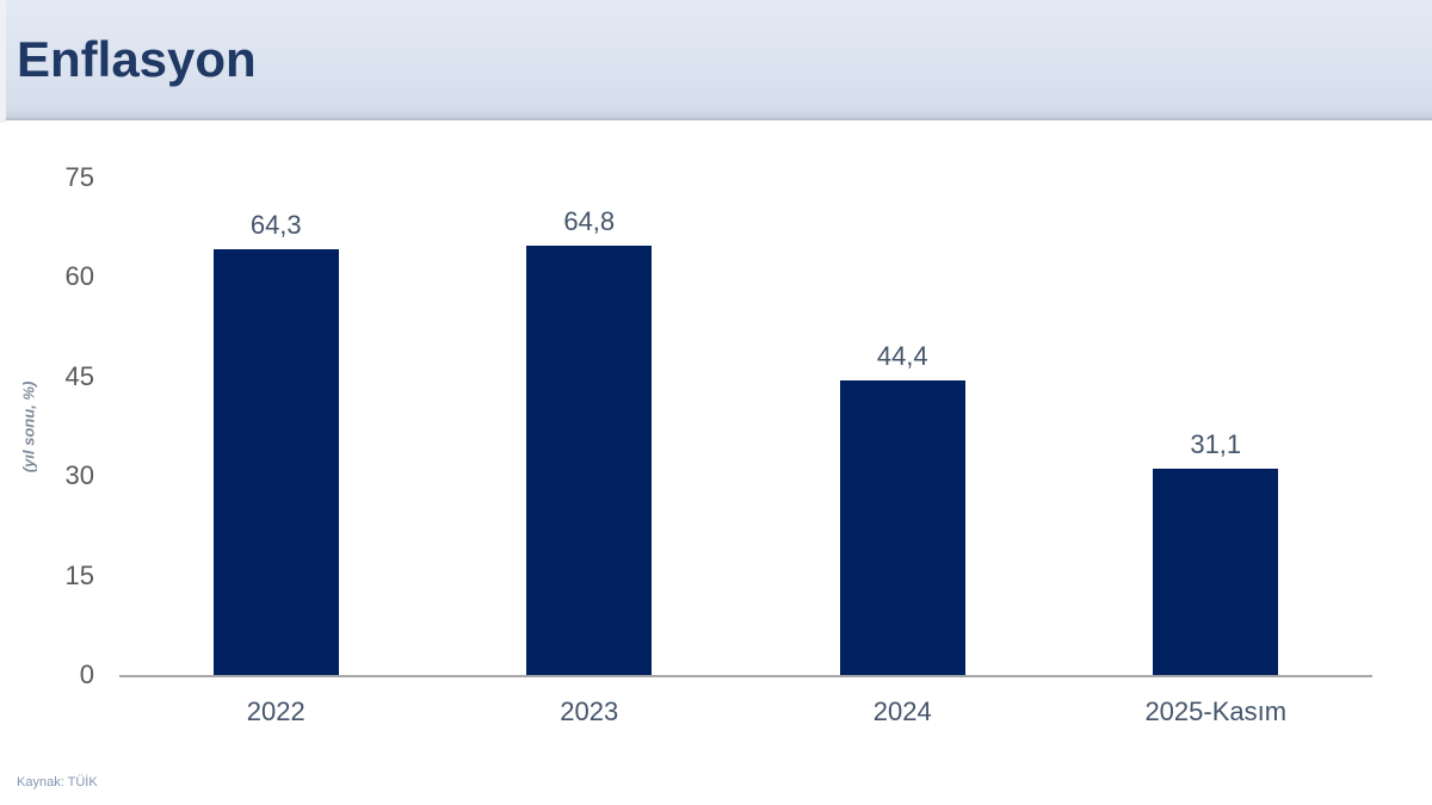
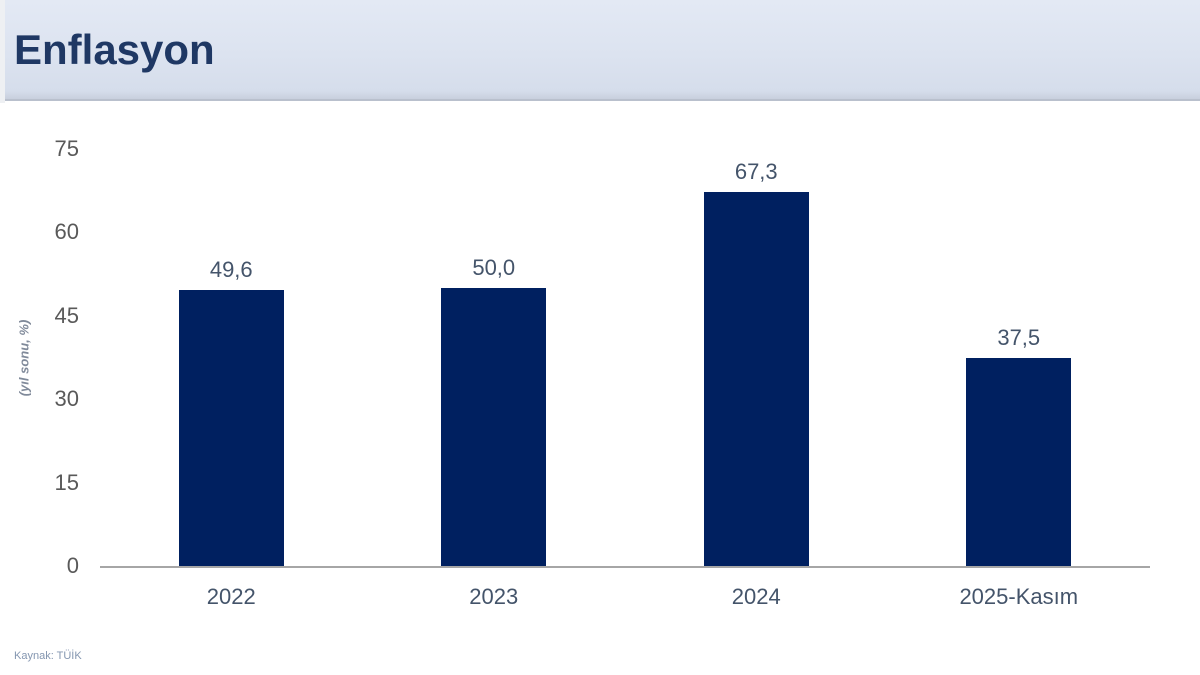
2022: 64,3 -> 49,6
2023: 64,8 -> 50,0
2024: 44,4 -> 67,3
2025-Kasım: 31,1 -> 37,5
